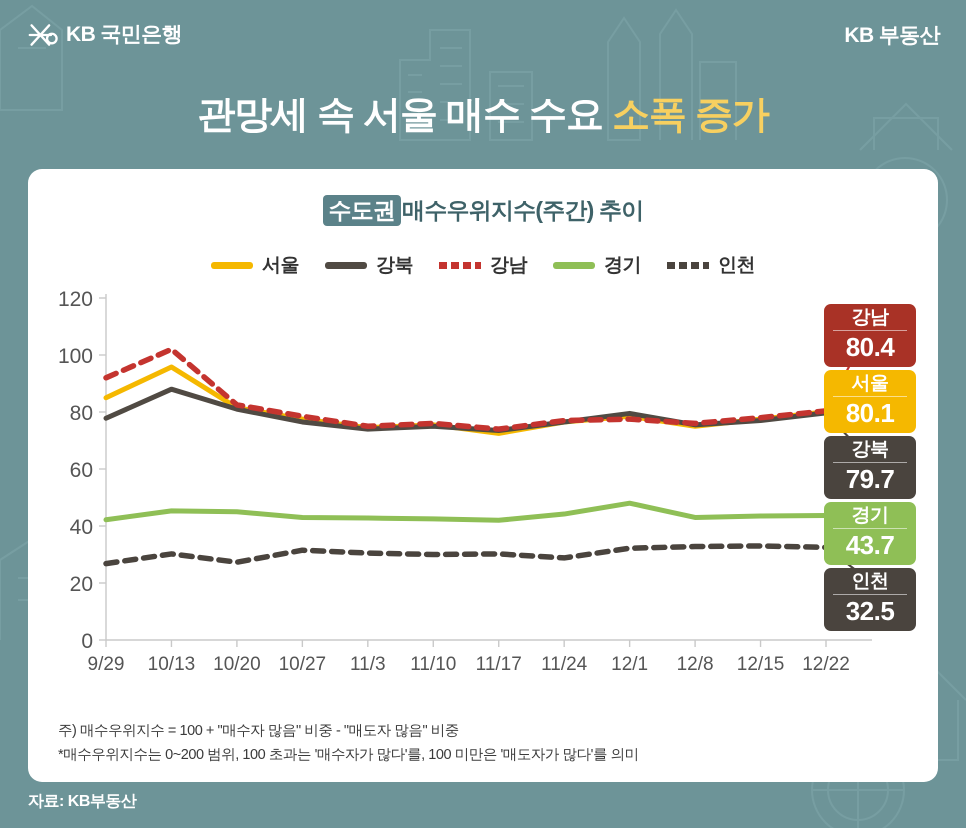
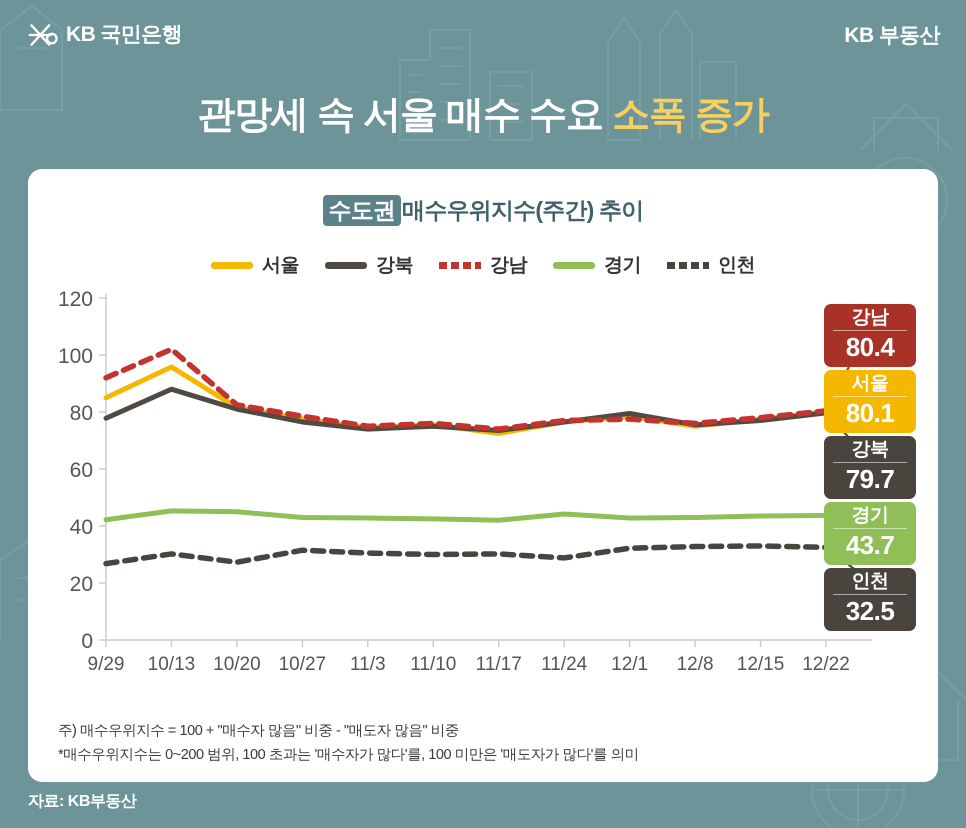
경기/12/1: 48 -> 43
